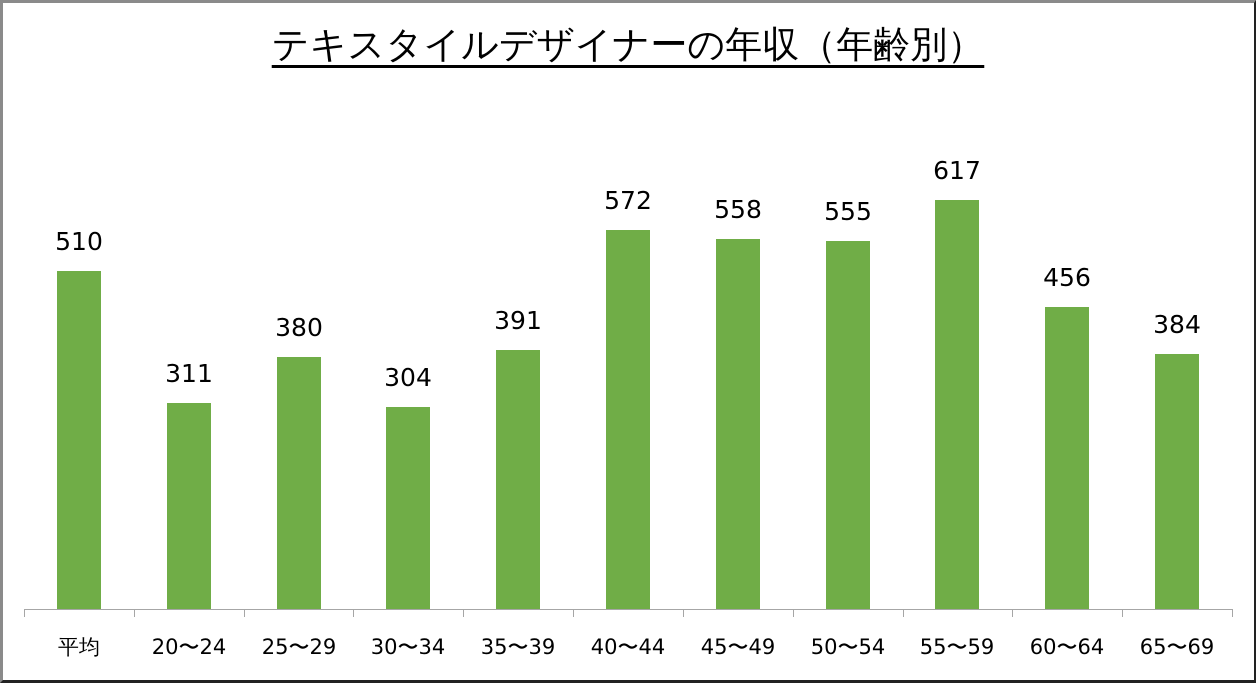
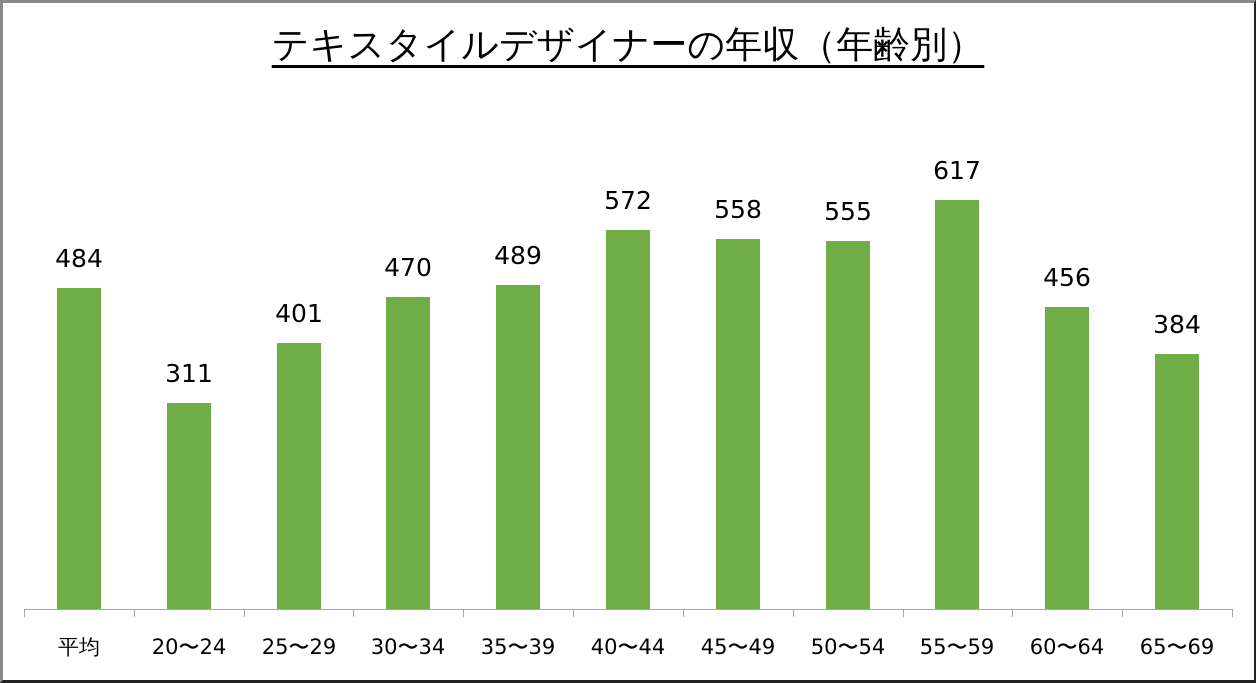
平均: 510 -> 484
25〜29: 380 -> 401
30〜34: 304 -> 470
35〜39: 391 -> 489
